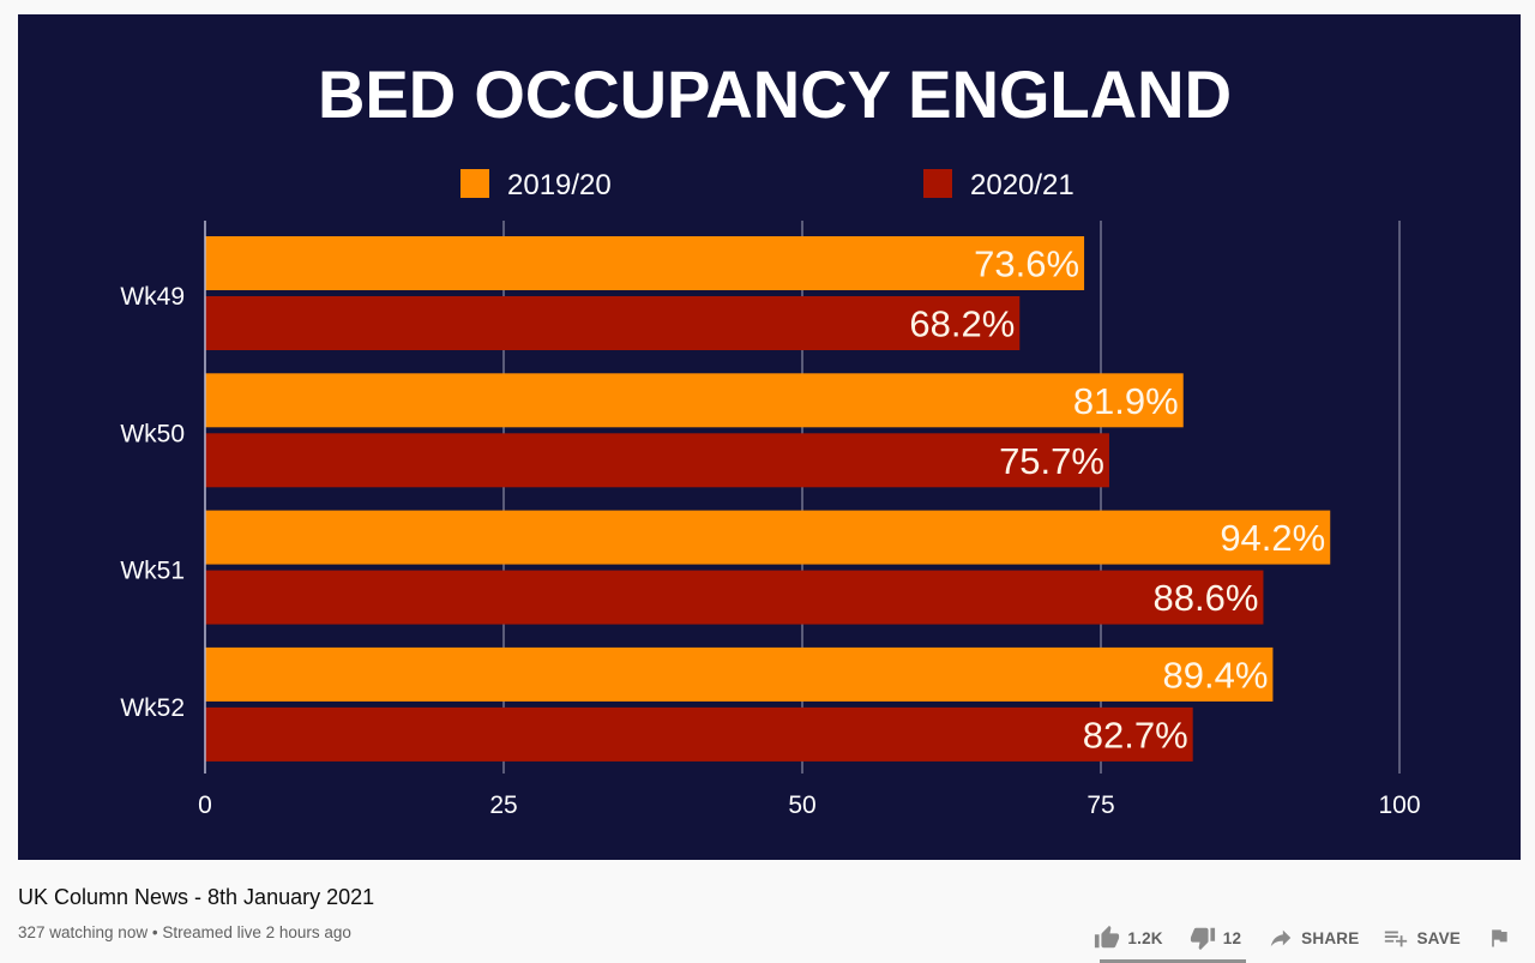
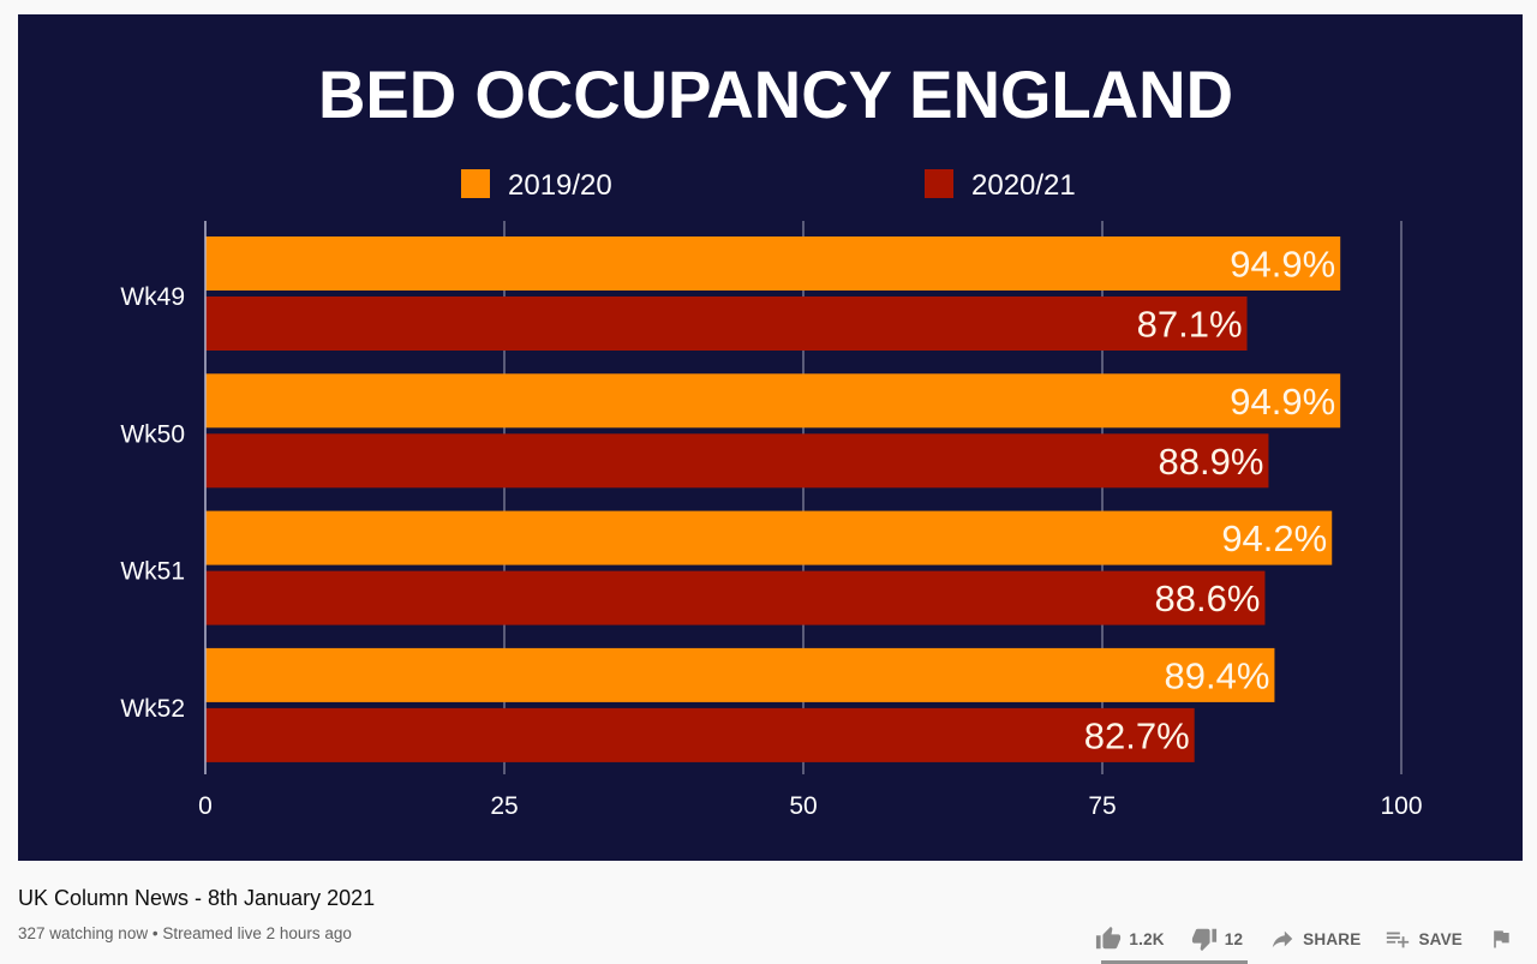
2019/20/Wk49: 73.6% -> 94.9%
2020/21/Wk49: 68.2% -> 87.1%
2019/20/Wk50: 81.9% -> 94.9%
2020/21/Wk50: 75.7% -> 88.9%
